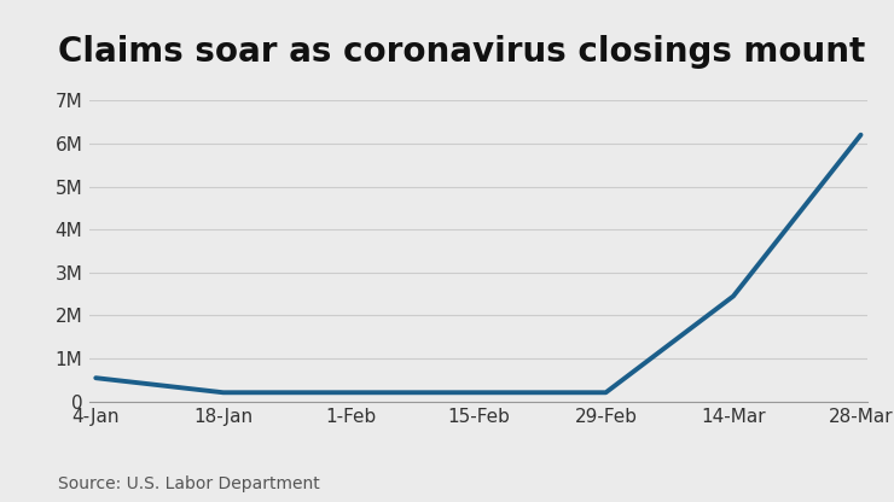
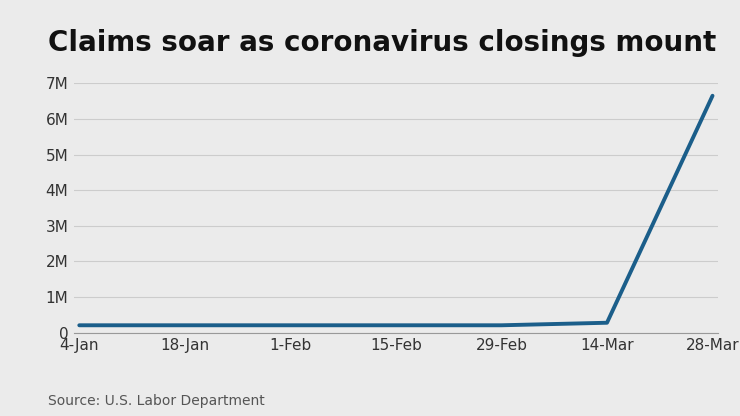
4-Jan: 0.55M -> 0.21M
14-Mar: 2.45M -> 0.28M
28-Mar: 6.20M -> 6.65M
